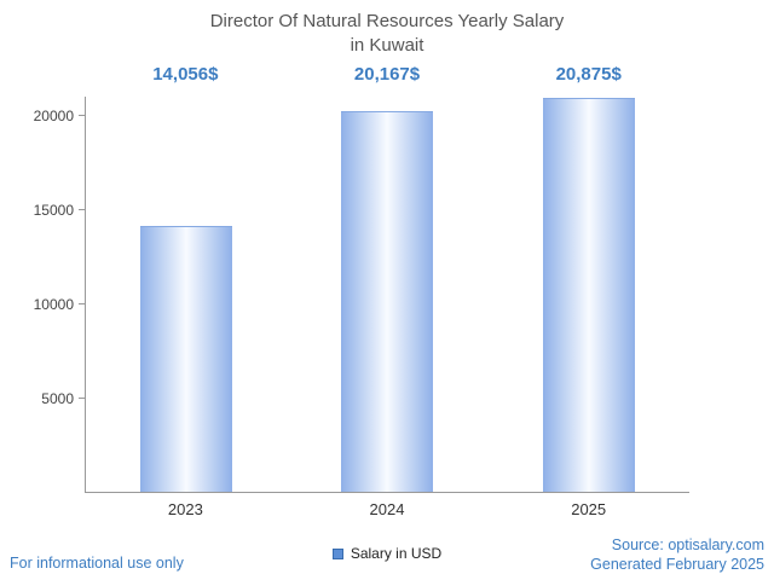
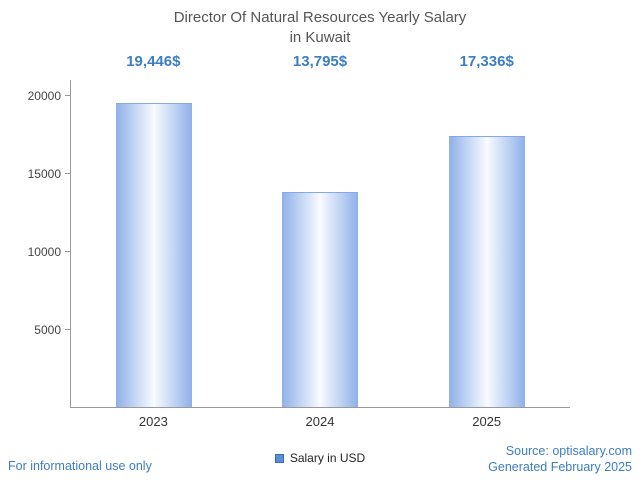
2023: 14,056 -> 19,446
2024: 20,167 -> 13,795
2025: 20,875 -> 17,336
